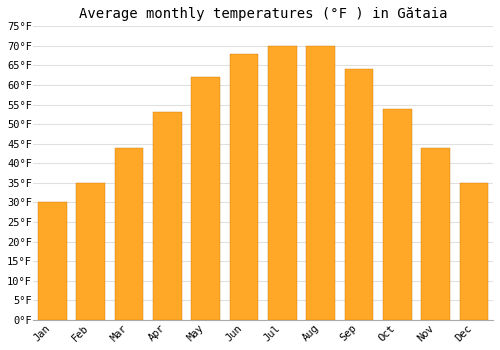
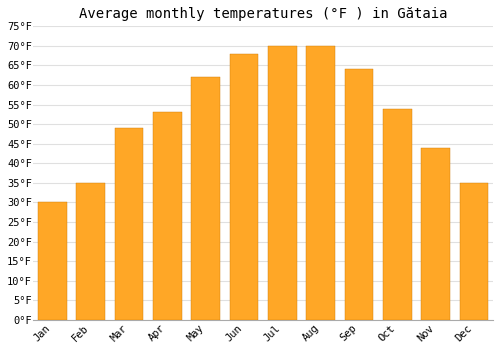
Mar: 44°F -> 49°F
